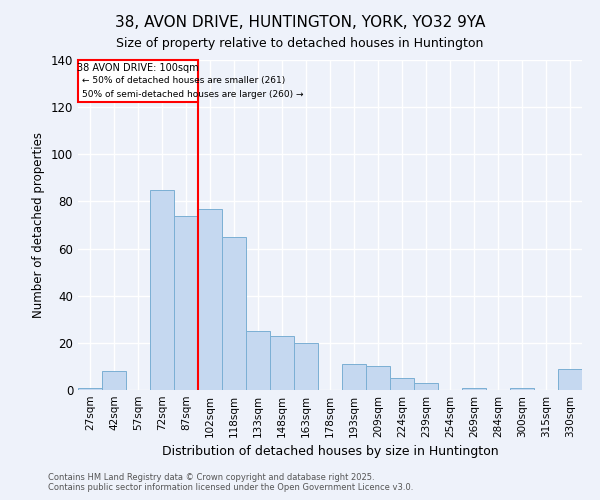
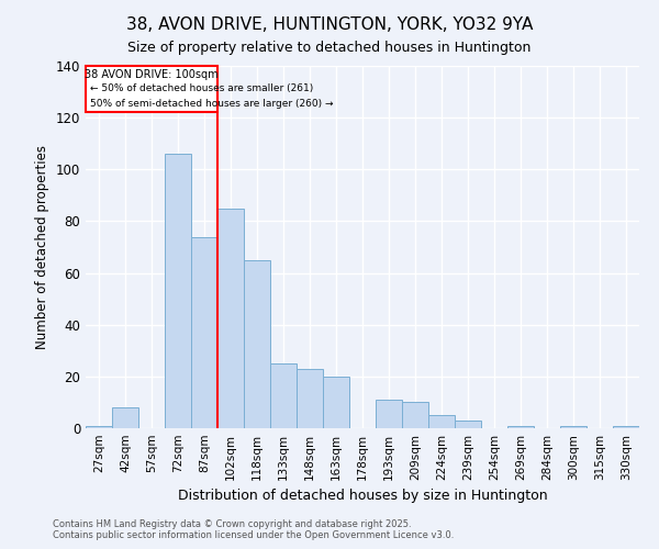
72sqm: 85 -> 106
102sqm: 77 -> 85
330sqm: 9 -> 1
